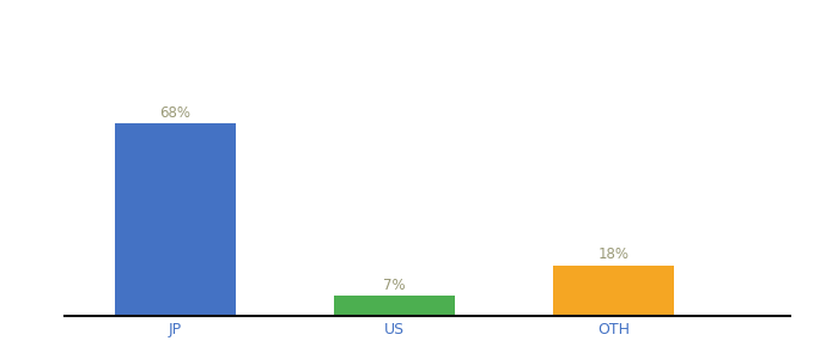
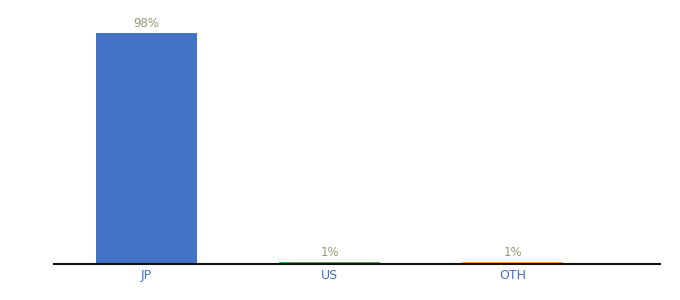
JP: 68% -> 98%
US: 7% -> 1%
OTH: 18% -> 1%
